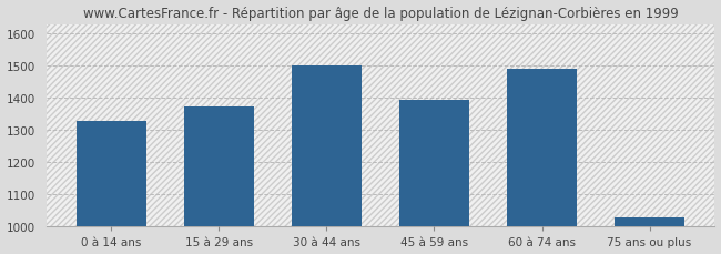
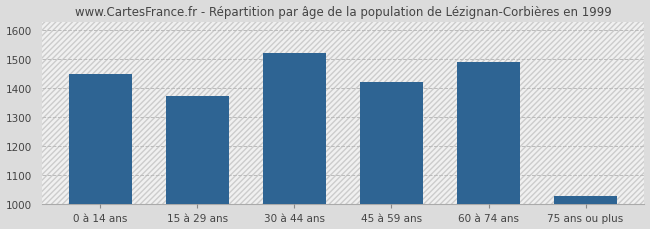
0 à 14 ans: 1330 -> 1450
30 à 44 ans: 1500 -> 1522
45 à 59 ans: 1395 -> 1420
